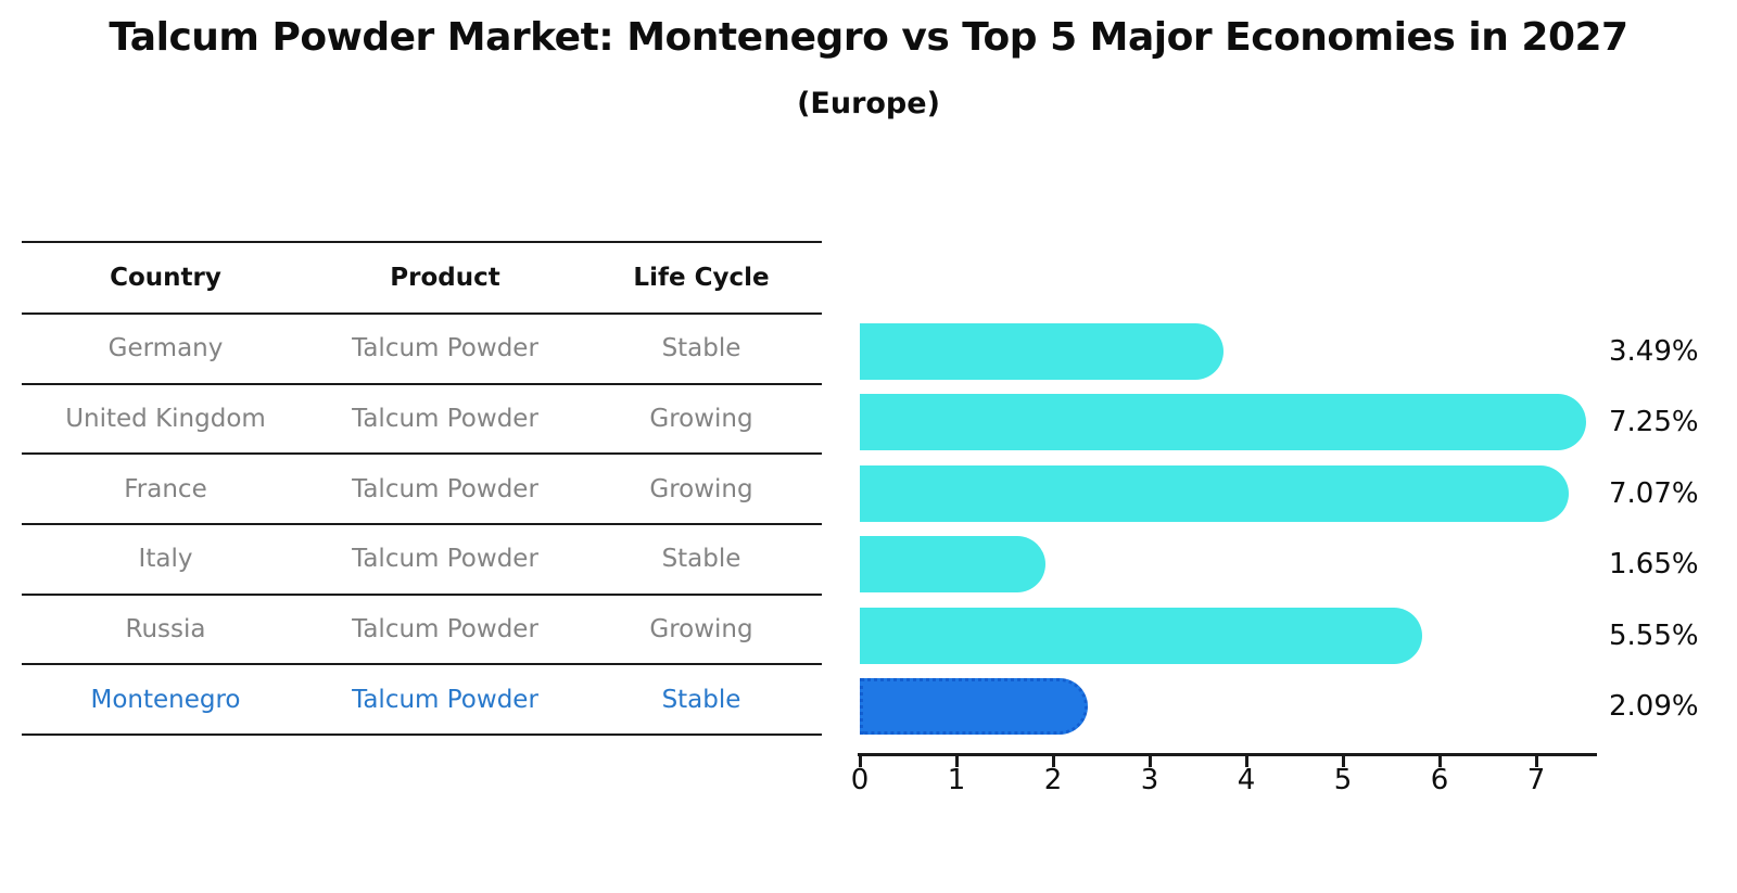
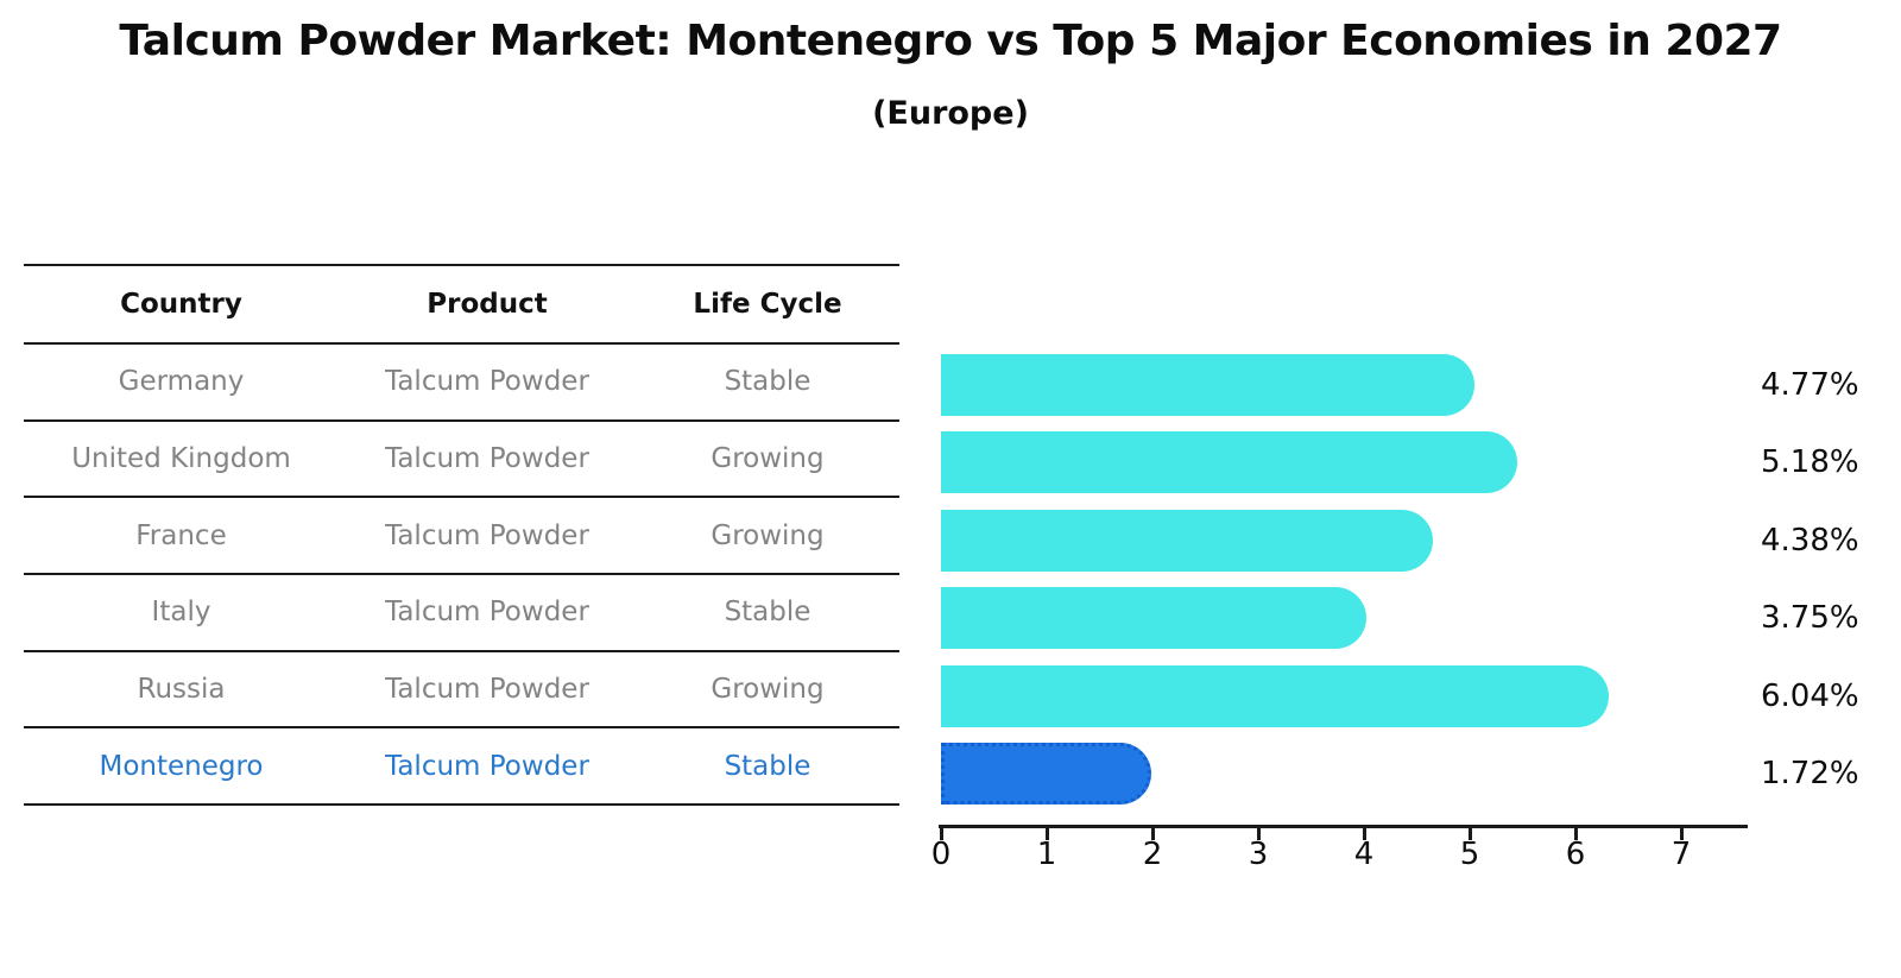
Germany: 3.49% -> 4.77%
United Kingdom: 7.25% -> 5.18%
France: 7.07% -> 4.38%
Italy: 1.65% -> 3.75%
Russia: 5.55% -> 6.04%
Montenegro: 2.09% -> 1.72%
